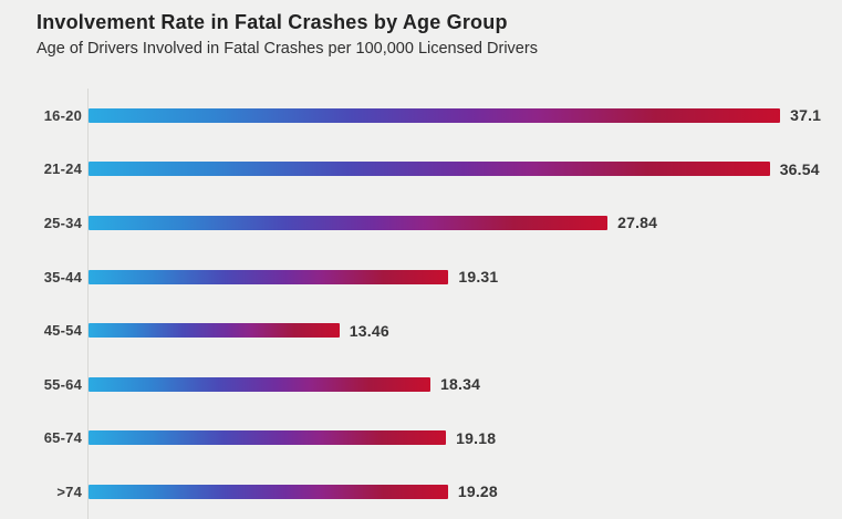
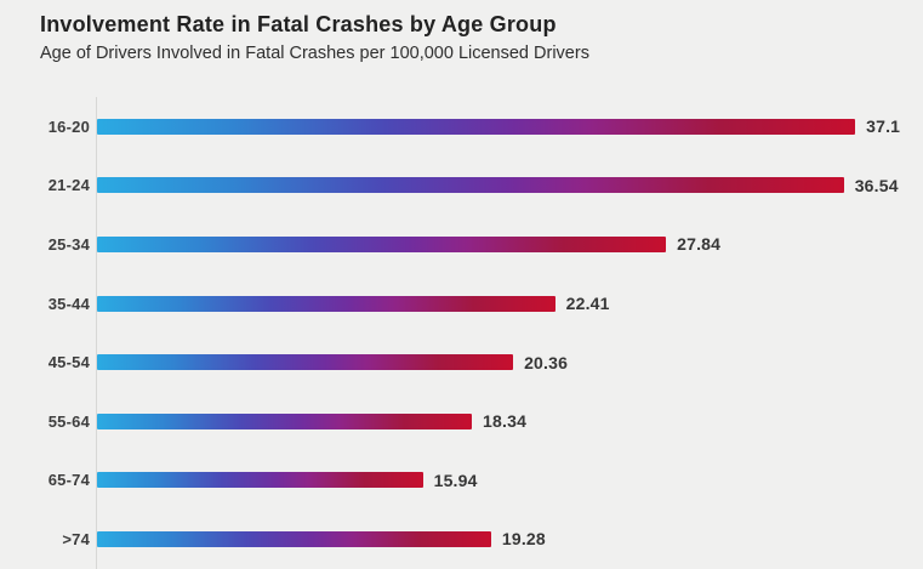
35-44: 19.31 -> 22.41
45-54: 13.46 -> 20.36
65-74: 19.18 -> 15.94
